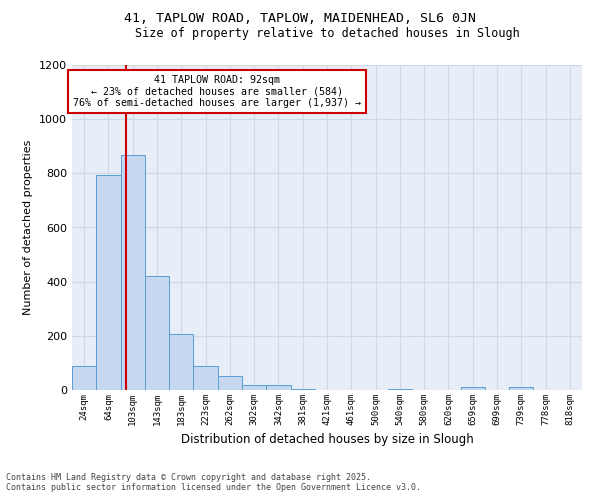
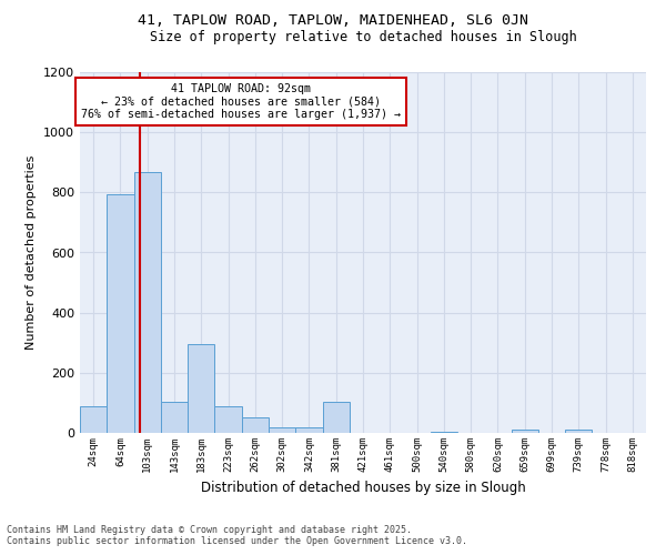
143sqm: 422 -> 105
183sqm: 205 -> 295
381sqm: 5 -> 105
